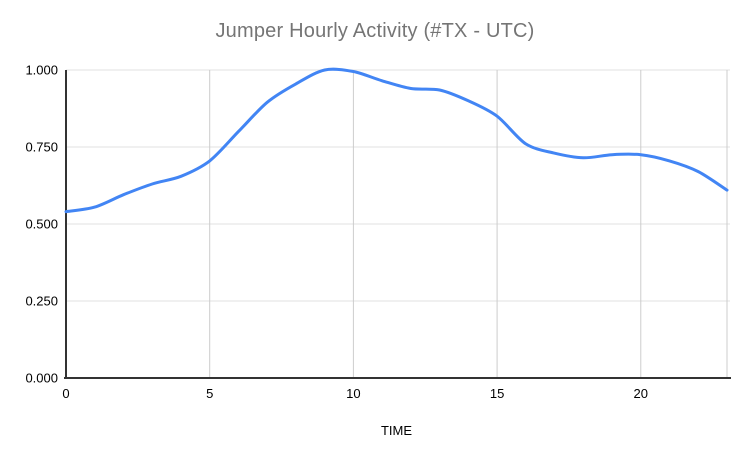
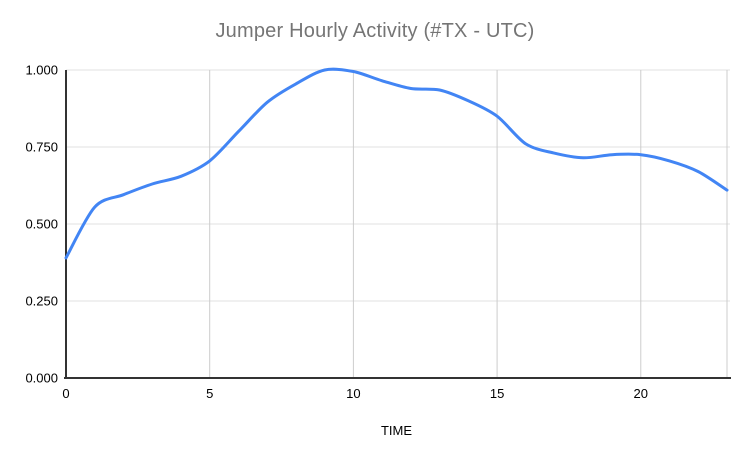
0: 0.54 -> 0.39
